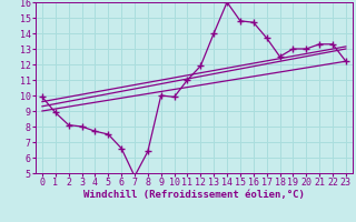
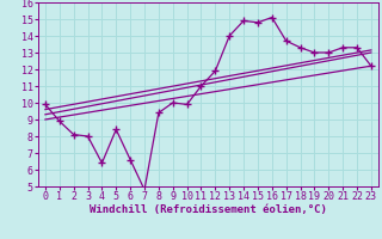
4: 7.7 -> 6.4
5: 7.5 -> 8.4
8: 6.4 -> 9.4
14: 16.0 -> 14.9
16: 14.7 -> 15.1
18: 12.5 -> 13.3
